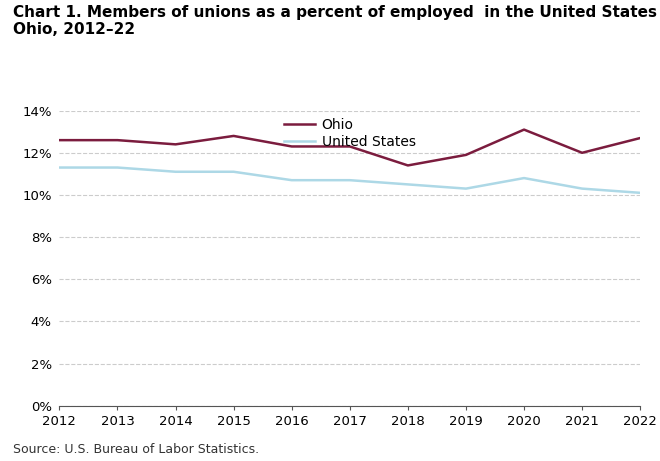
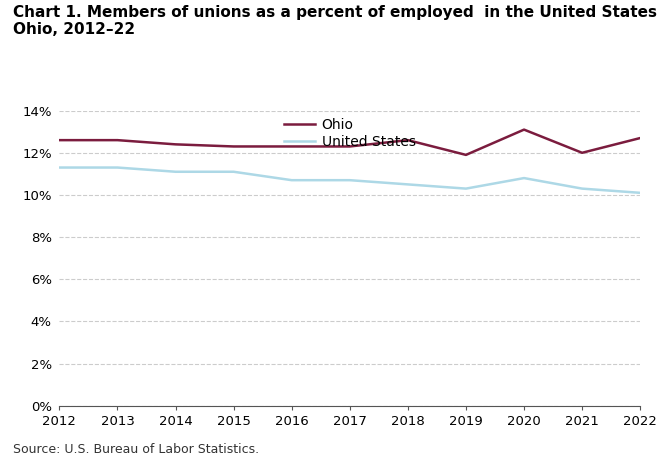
Ohio/2015: 12.8% -> 12.3%
Ohio/2018: 11.4% -> 12.6%
